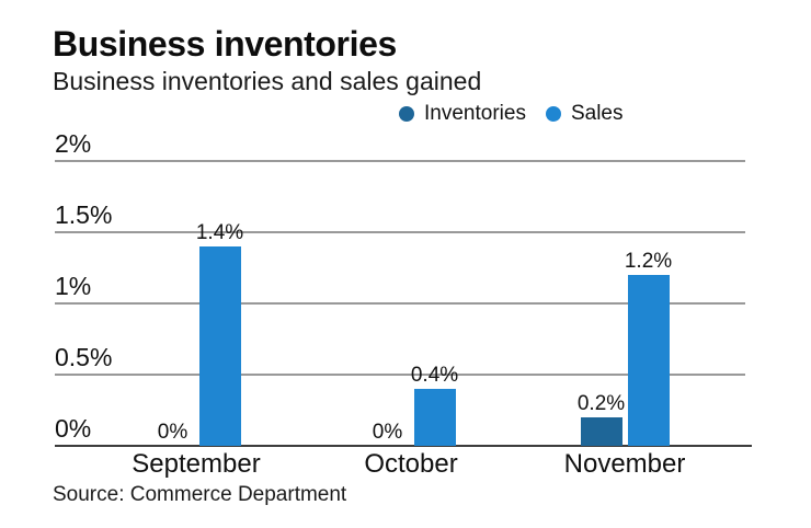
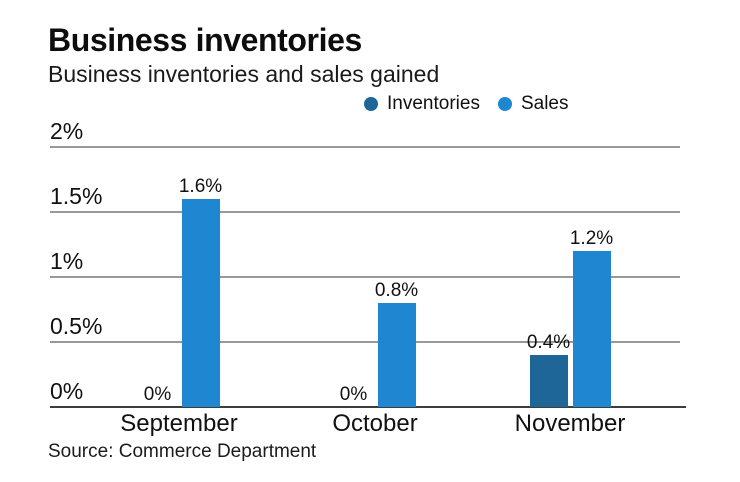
Sales/September: 1.4% -> 1.6%
Sales/October: 0.4% -> 0.8%
Inventories/November: 0.2% -> 0.4%
